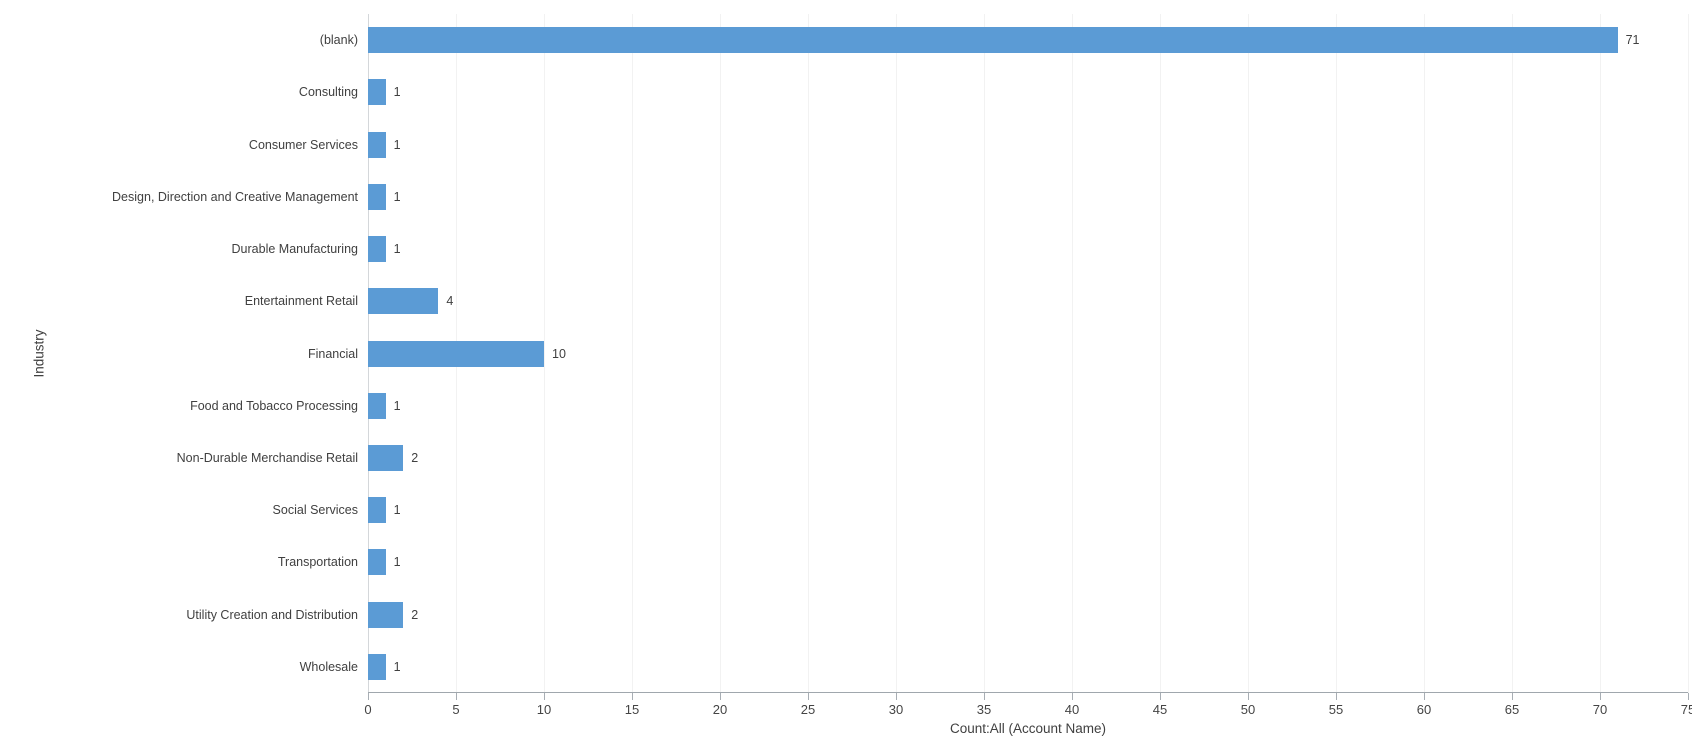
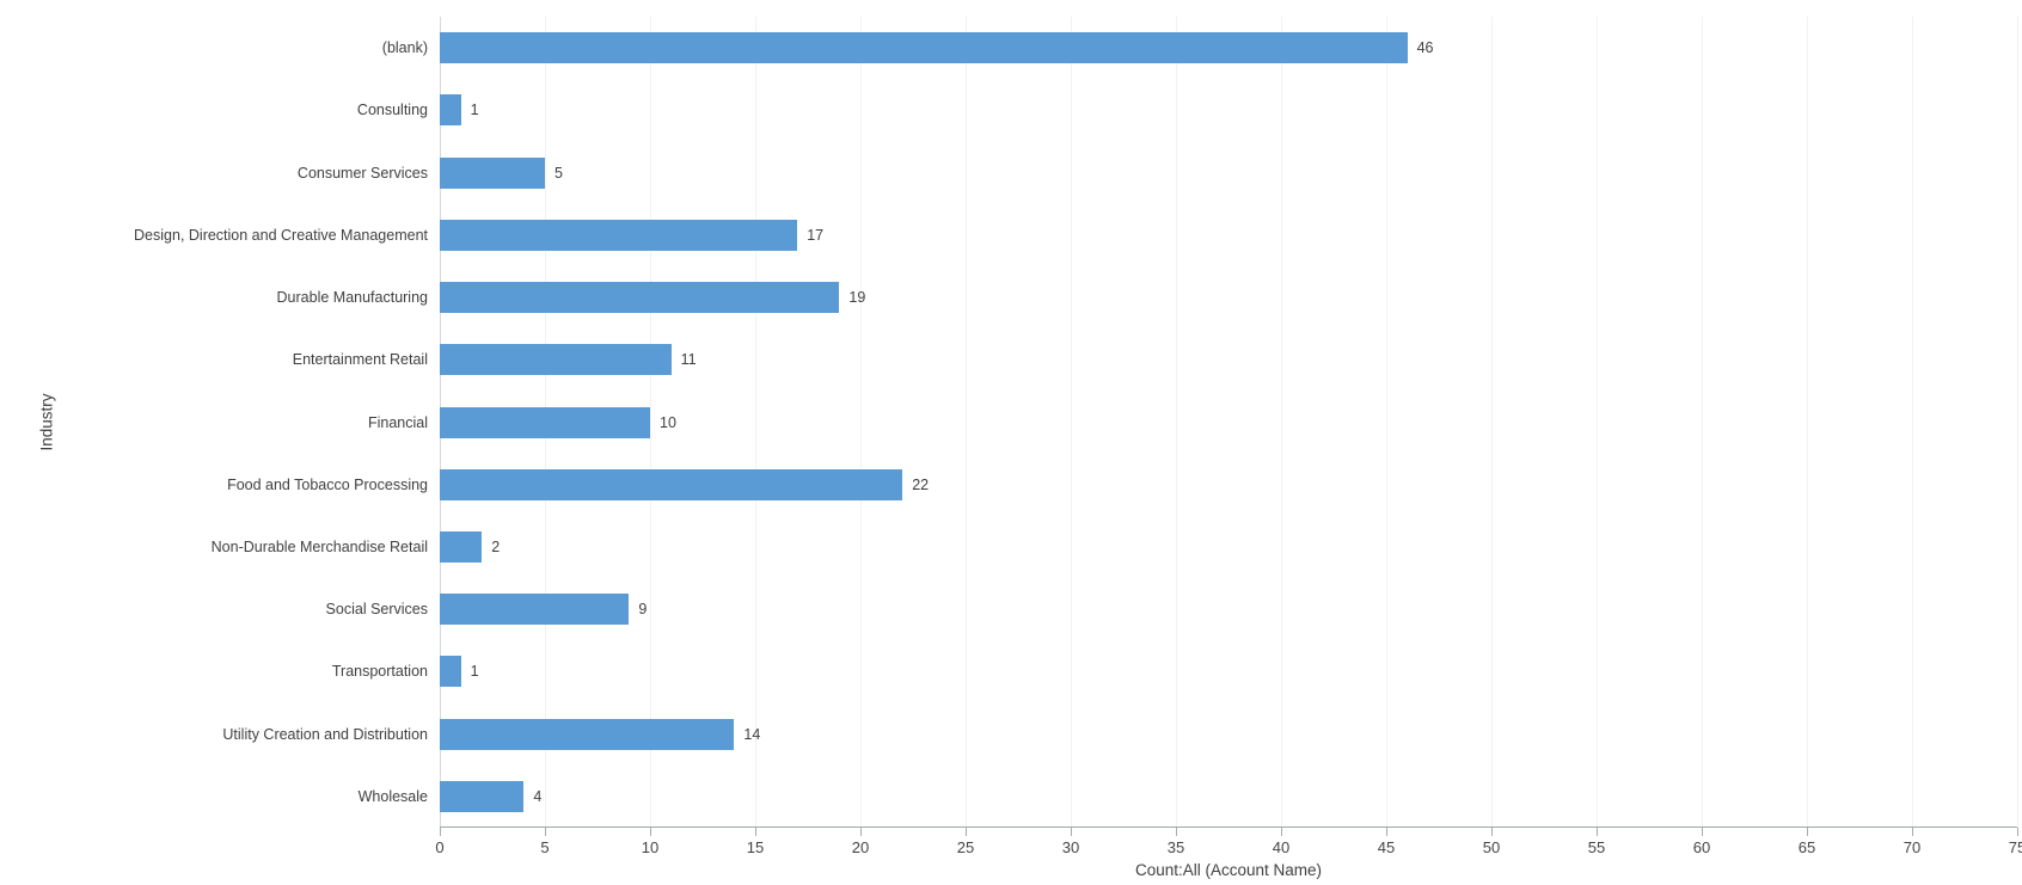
(blank): 71 -> 46
Consumer Services: 1 -> 5
Design, Direction and Creative Management: 1 -> 17
Durable Manufacturing: 1 -> 19
Entertainment Retail: 4 -> 11
Food and Tobacco Processing: 1 -> 22
Social Services: 1 -> 9
Utility Creation and Distribution: 2 -> 14
Wholesale: 1 -> 4
